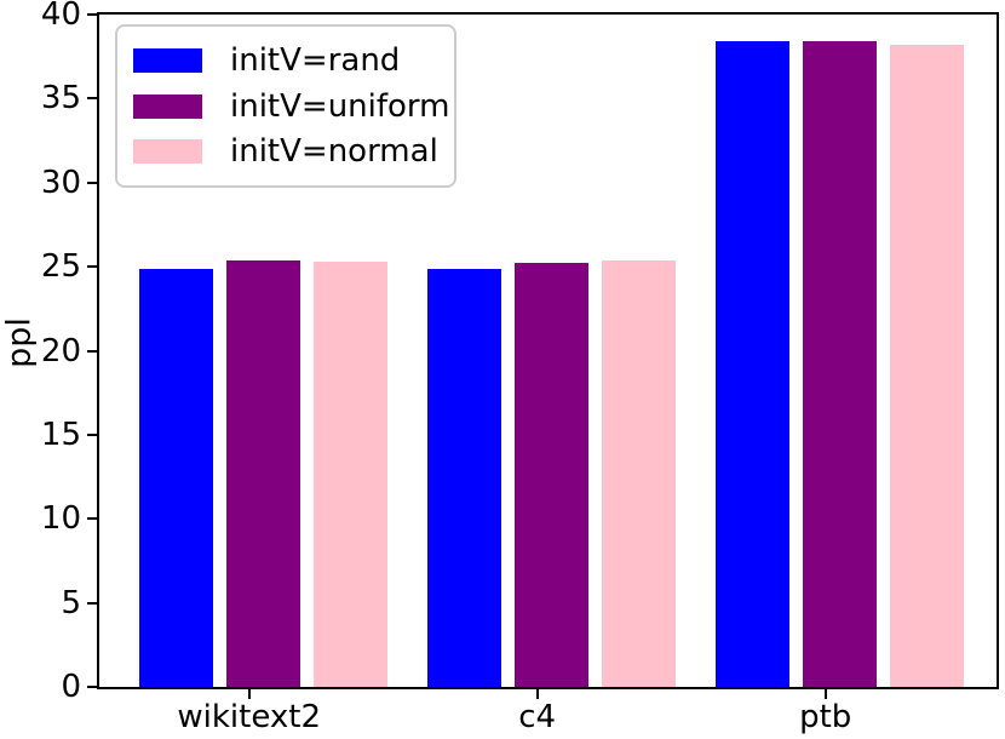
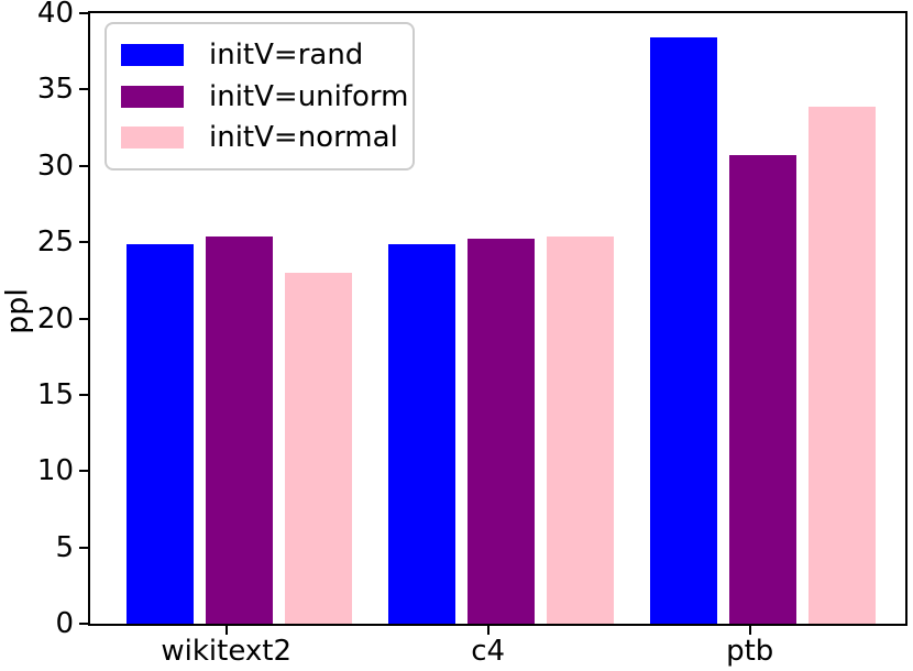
initV=normal/wikitext2: 25.3 -> 23.0
initV=uniform/ptb: 38.5 -> 30.7
initV=normal/ptb: 38.2 -> 33.9
